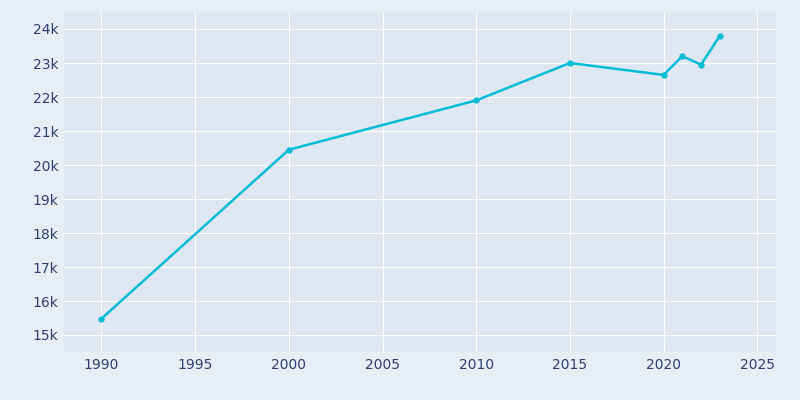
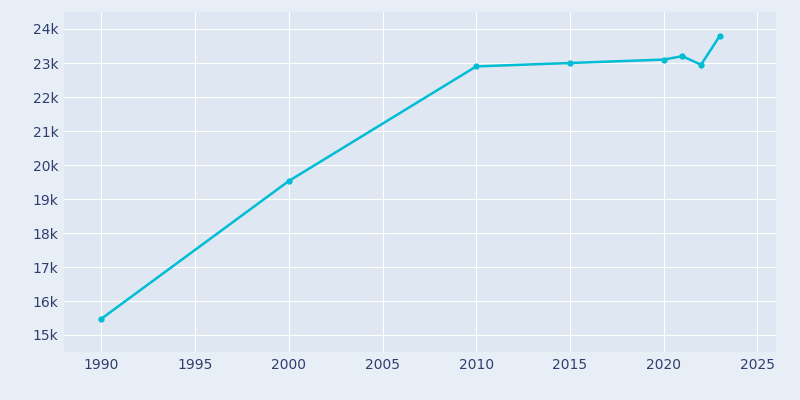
2000: 20.45k -> 19.53k
2010: 21.90k -> 22.90k
2020: 22.65k -> 23.10k
